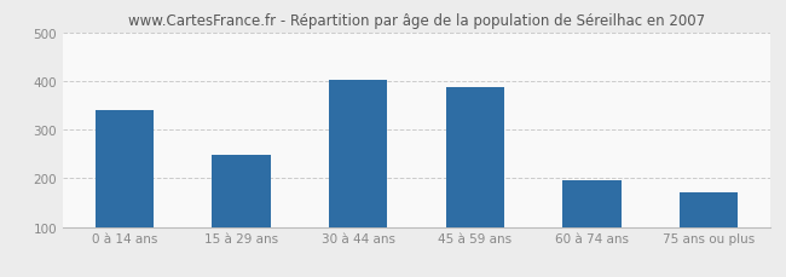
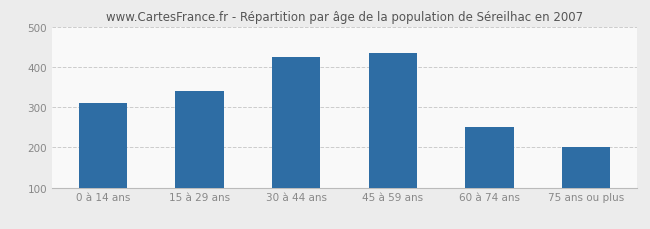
0 à 14 ans: 340 -> 310
15 à 29 ans: 247 -> 340
30 à 44 ans: 401 -> 425
45 à 59 ans: 388 -> 435
60 à 74 ans: 197 -> 250
75 ans ou plus: 170 -> 200
